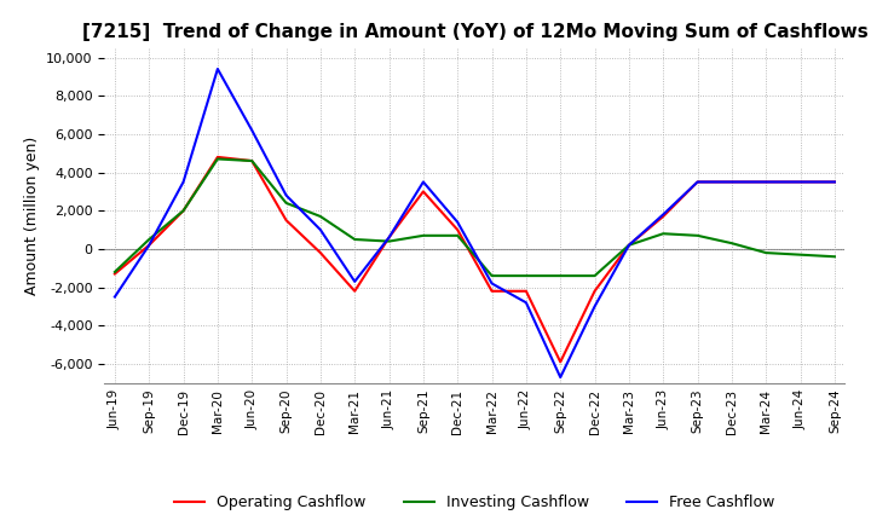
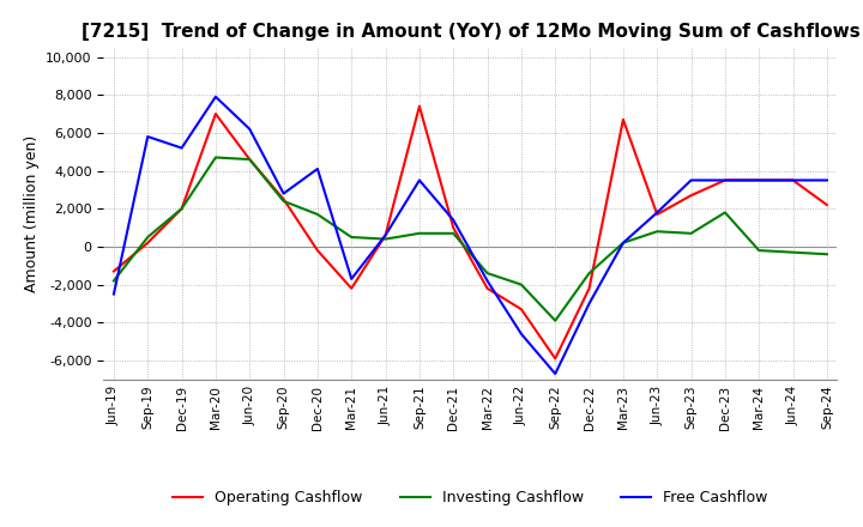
Investing Cashflow/Jun-19: -1,200 -> -1,800
Free Cashflow/Sep-19: 200 -> 5,800
Free Cashflow/Dec-19: 3,500 -> 5,200
Operating Cashflow/Mar-20: 4,800 -> 7,000
Free Cashflow/Mar-20: 9,400 -> 7,900
Operating Cashflow/Sep-20: 1,500 -> 2,500
Free Cashflow/Dec-20: 1,000 -> 4,100
Operating Cashflow/Sep-21: 3,000 -> 7,400
Operating Cashflow/Jun-22: -2,200 -> -3,300
Investing Cashflow/Jun-22: -1,400 -> -2,000
Free Cashflow/Jun-22: -2,800 -> -4,600
Investing Cashflow/Sep-22: -1,400 -> -3,900
Operating Cashflow/Mar-23: 200 -> 6,700
Operating Cashflow/Sep-23: 3,500 -> 2,700
Investing Cashflow/Dec-23: 300 -> 1,800
Operating Cashflow/Sep-24: 3,500 -> 2,200
